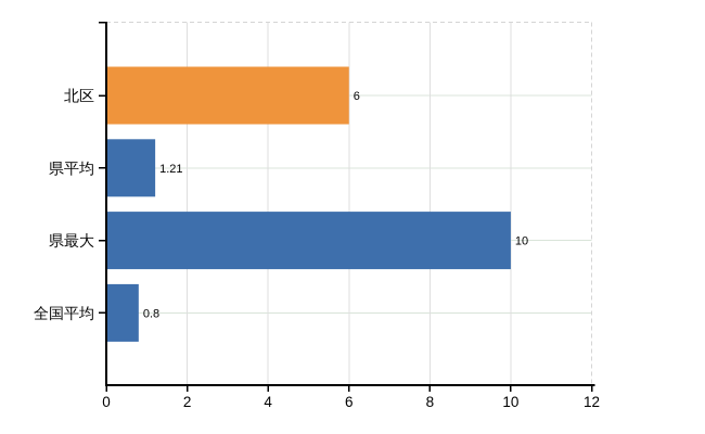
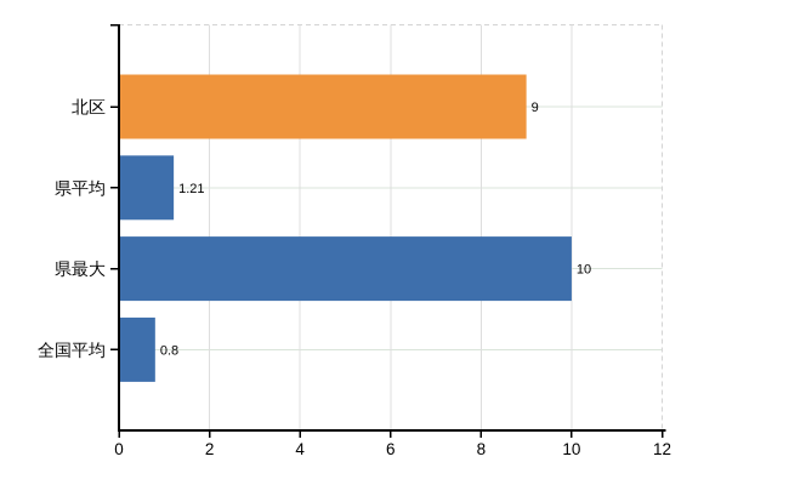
北区: 6 -> 9
